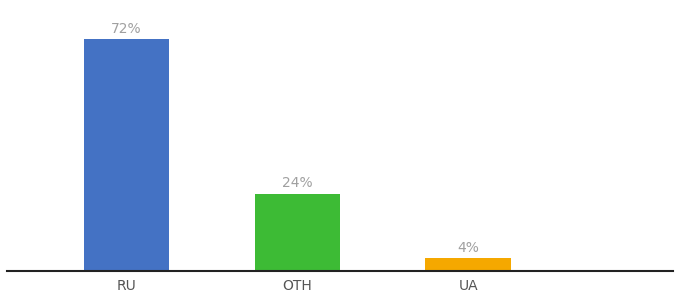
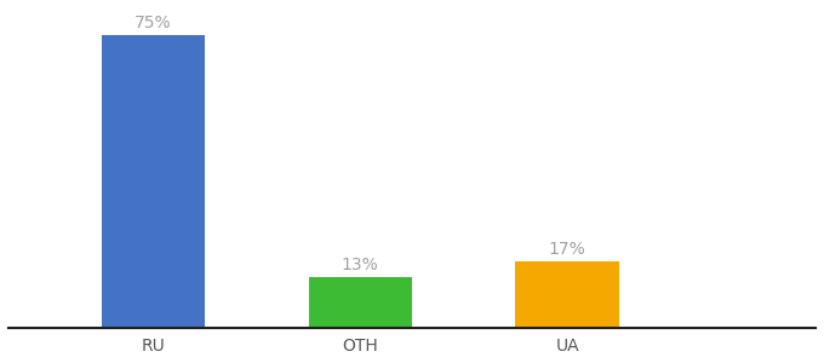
RU: 72% -> 75%
OTH: 24% -> 13%
UA: 4% -> 17%
